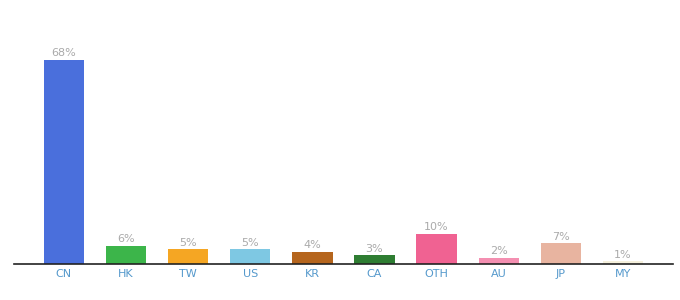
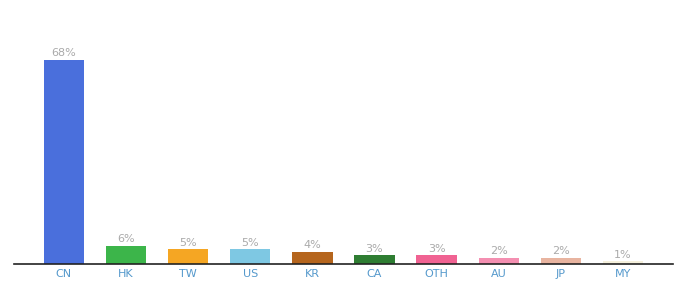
OTH: 10% -> 3%
JP: 7% -> 2%
